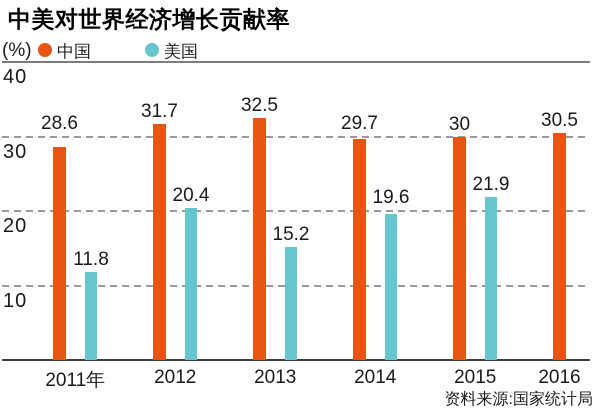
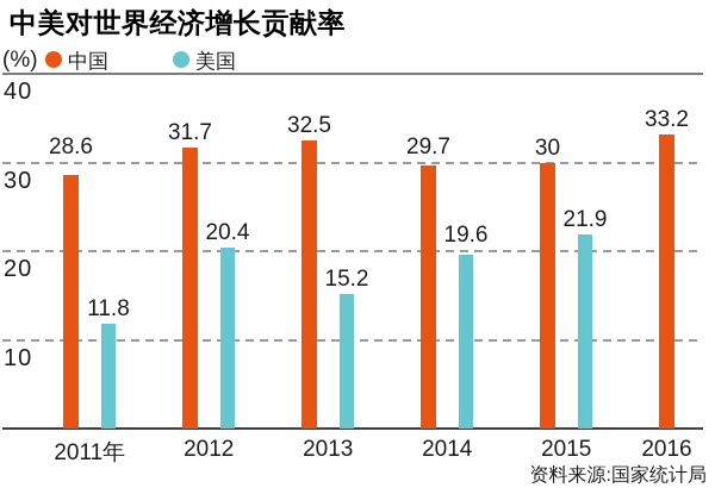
中国/2016: 30.5 -> 33.2
